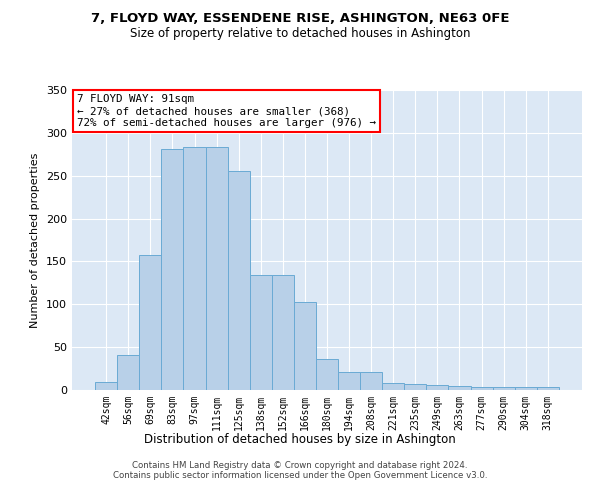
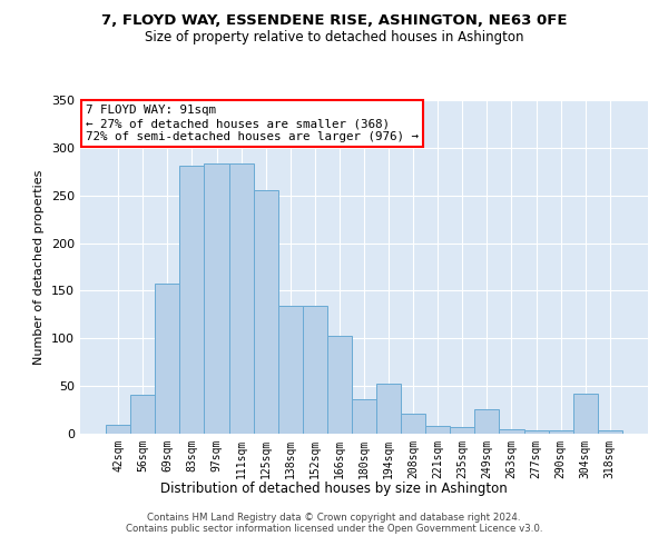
194sqm: 21 -> 52
249sqm: 6 -> 26
304sqm: 4 -> 42
